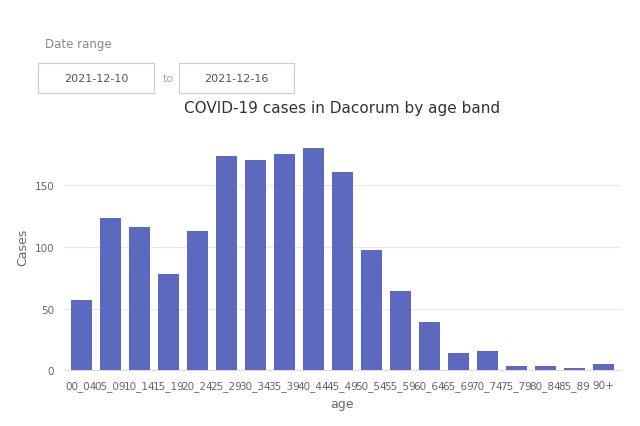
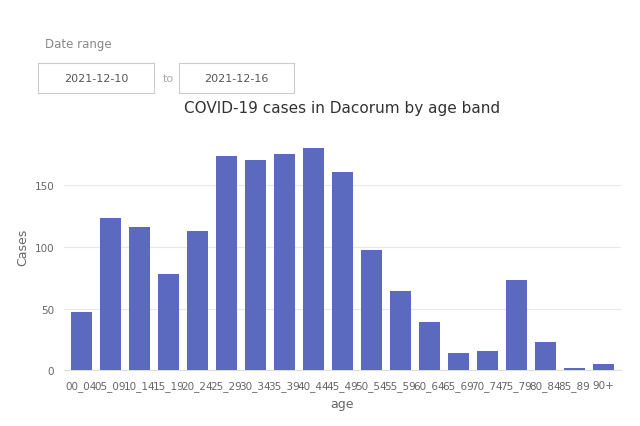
00_04: 57 -> 47
75_79: 4 -> 73
80_84: 4 -> 23
